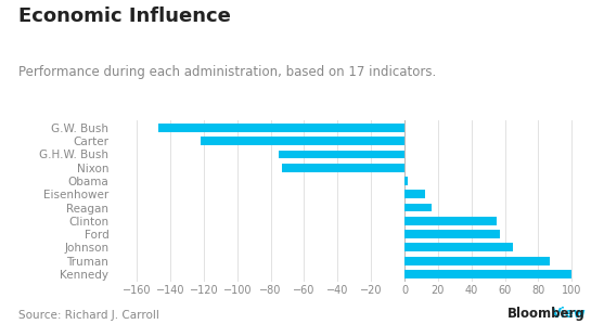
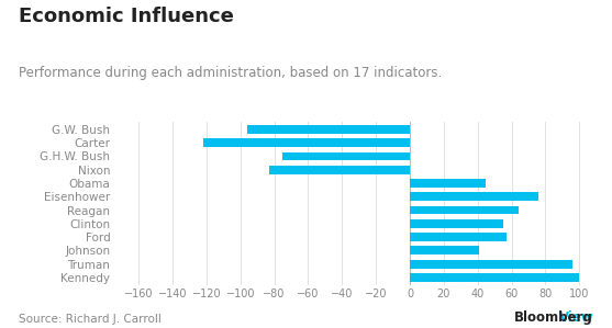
G.W. Bush: -147 -> -96
Nixon: -73 -> -83
Obama: 2 -> 45
Eisenhower: 12 -> 76
Reagan: 16 -> 64
Johnson: 65 -> 41
Truman: 87 -> 96
